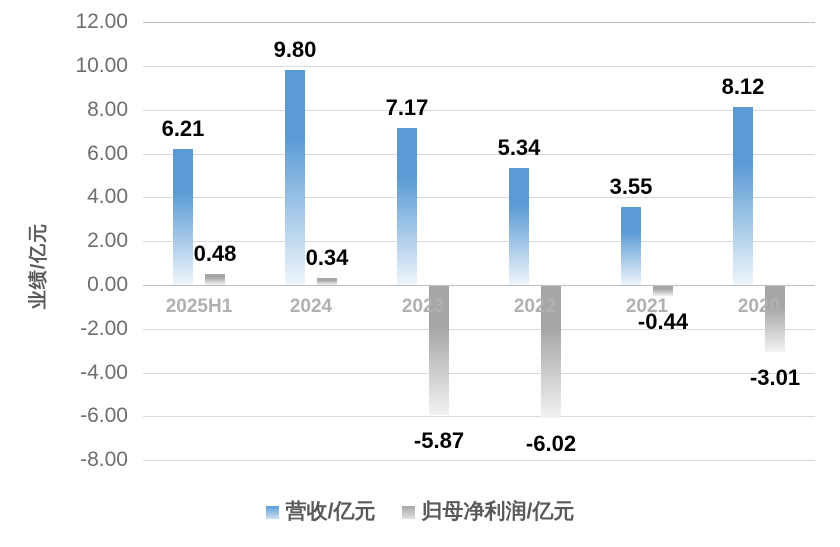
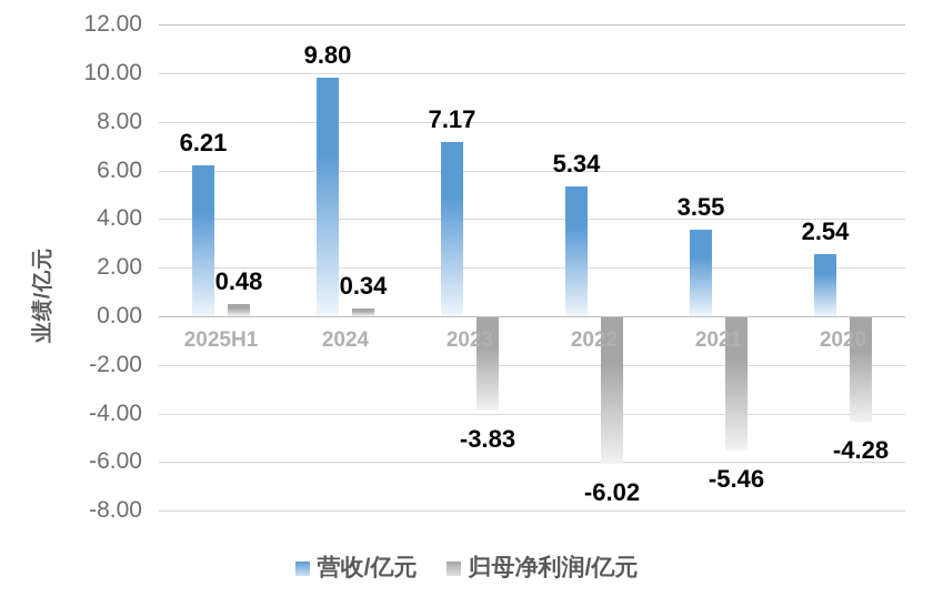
归母净利润/亿元/2023: -5.87 -> -3.83
归母净利润/亿元/2021: -0.44 -> -5.46
营收/亿元/2020: 8.12 -> 2.54
归母净利润/亿元/2020: -3.01 -> -4.28
